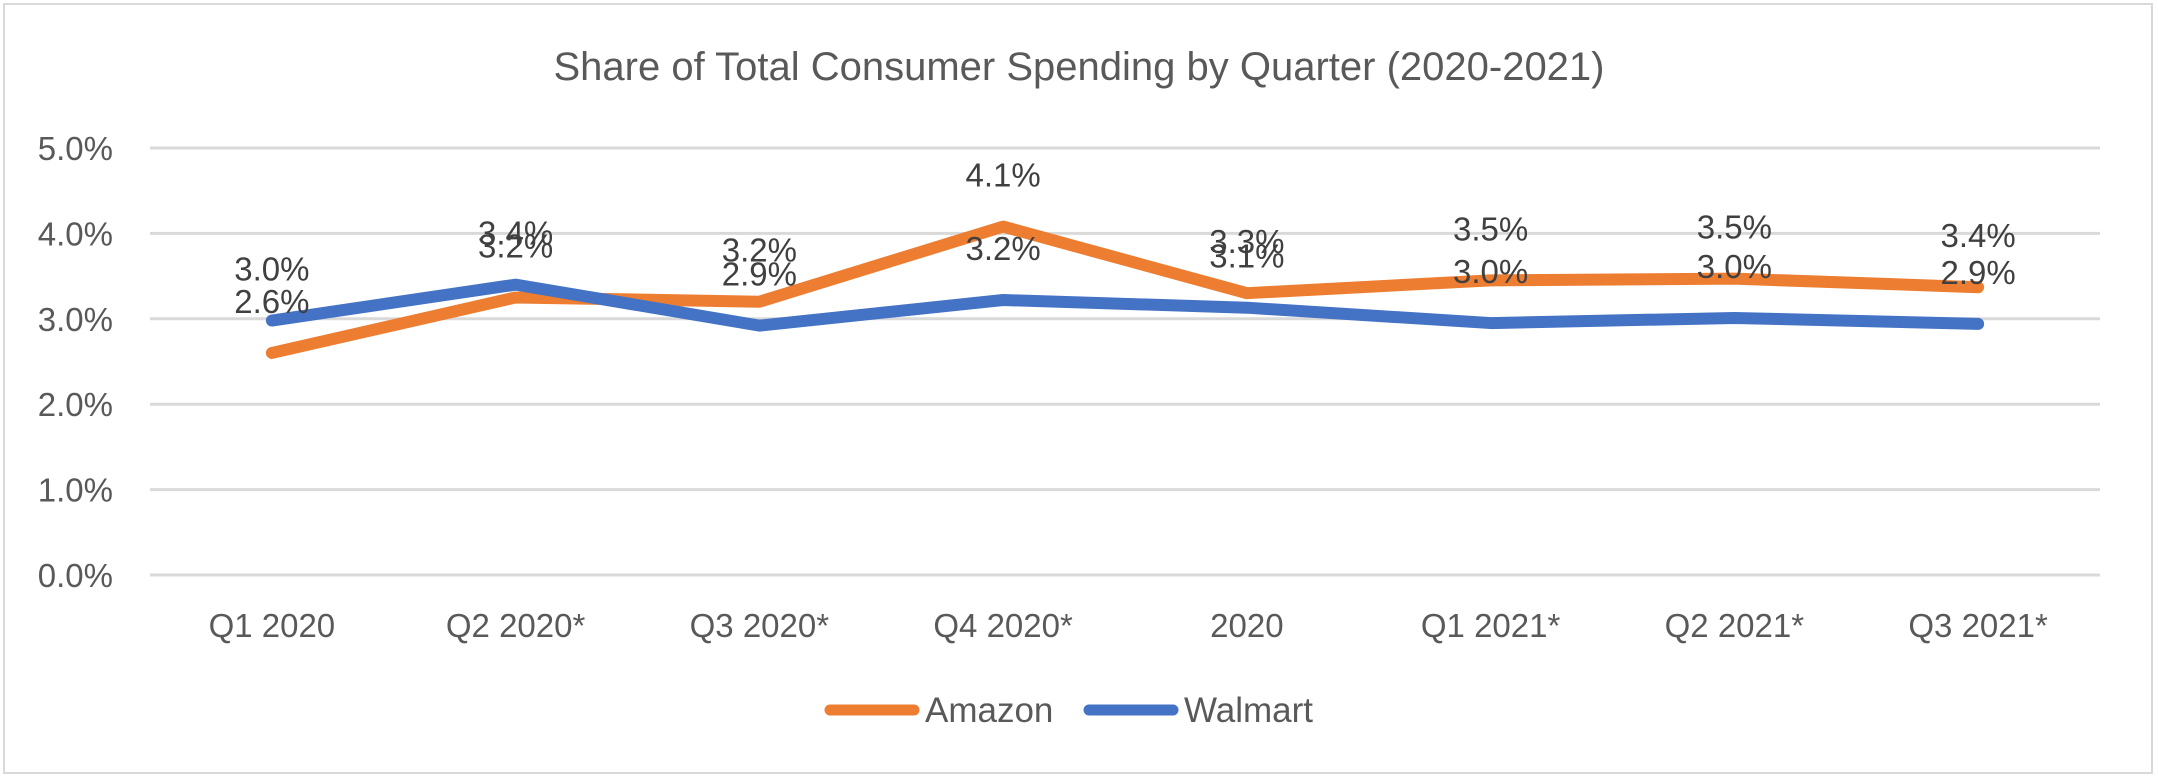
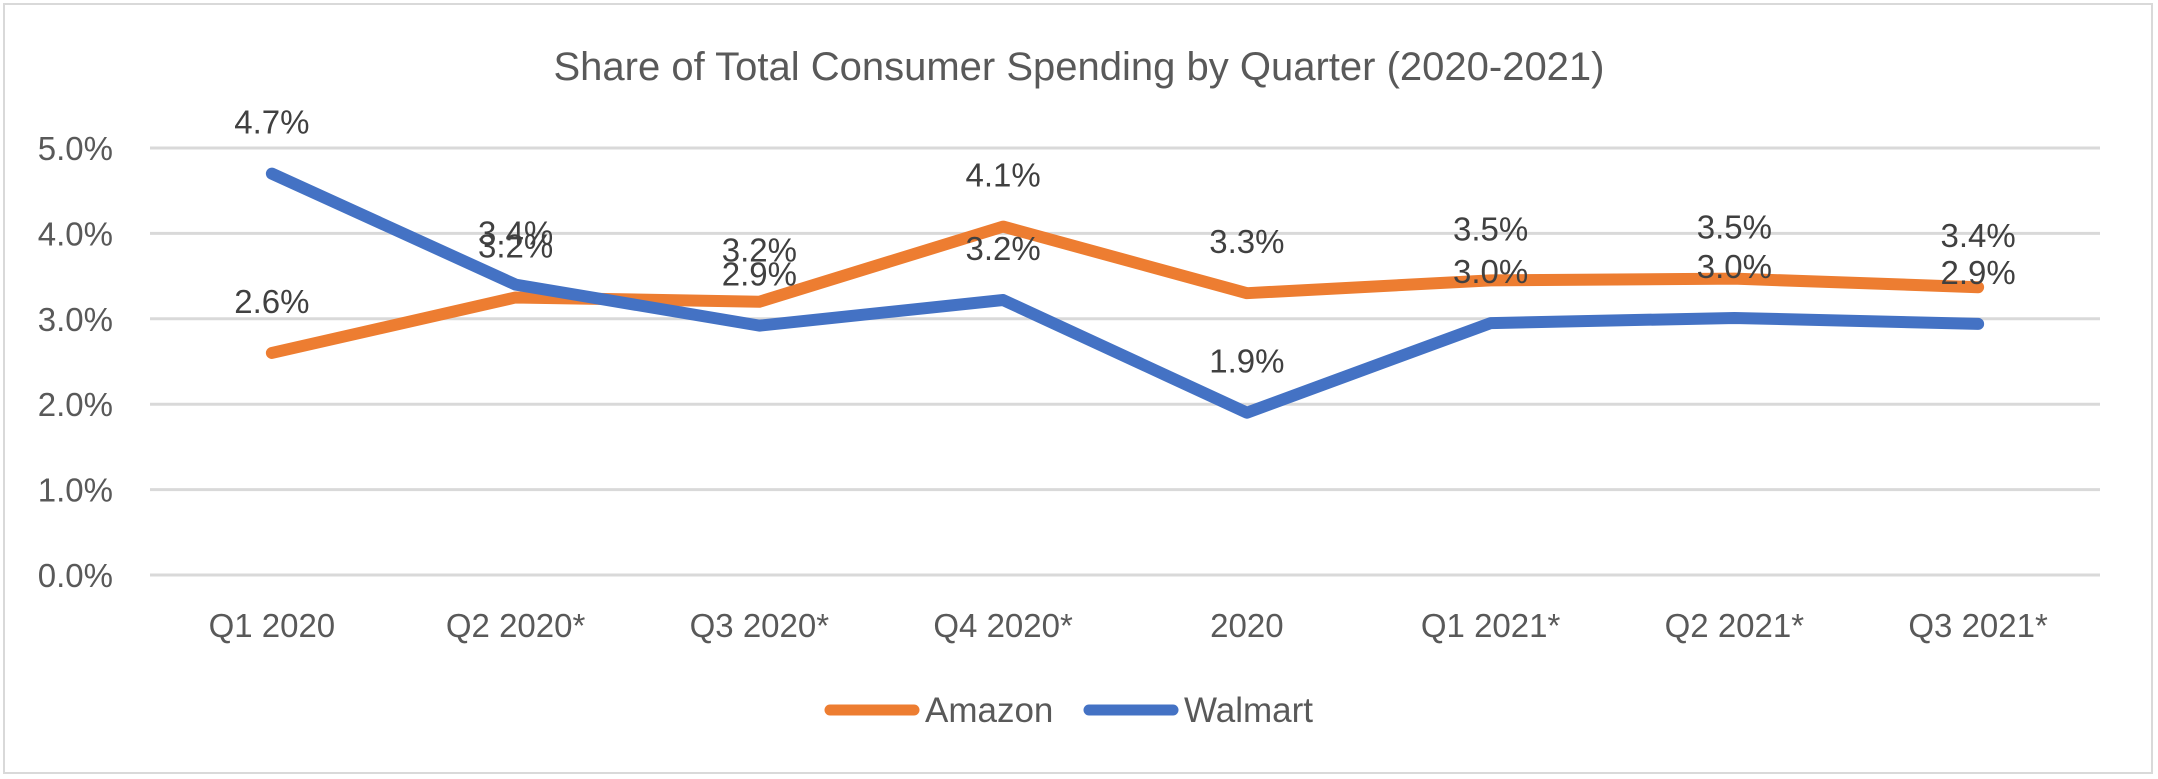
Walmart/Q1 2020: 3.0% -> 4.7%
Walmart/2020: 3.1% -> 1.9%
